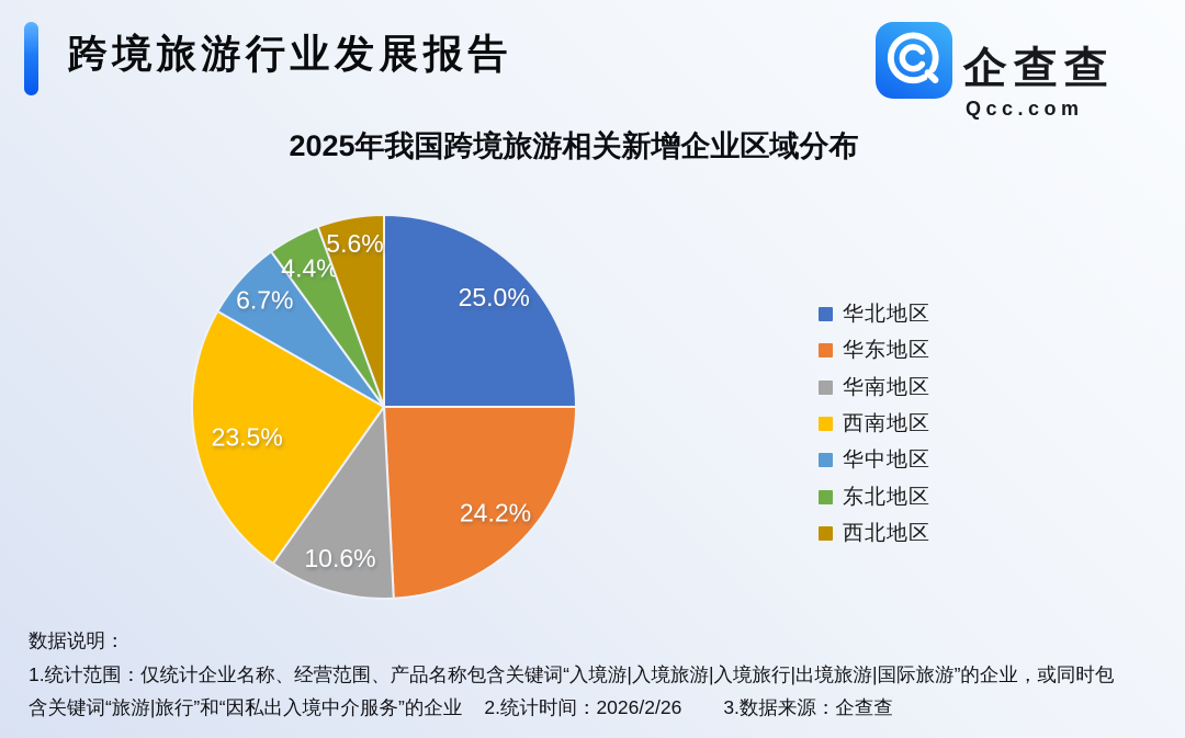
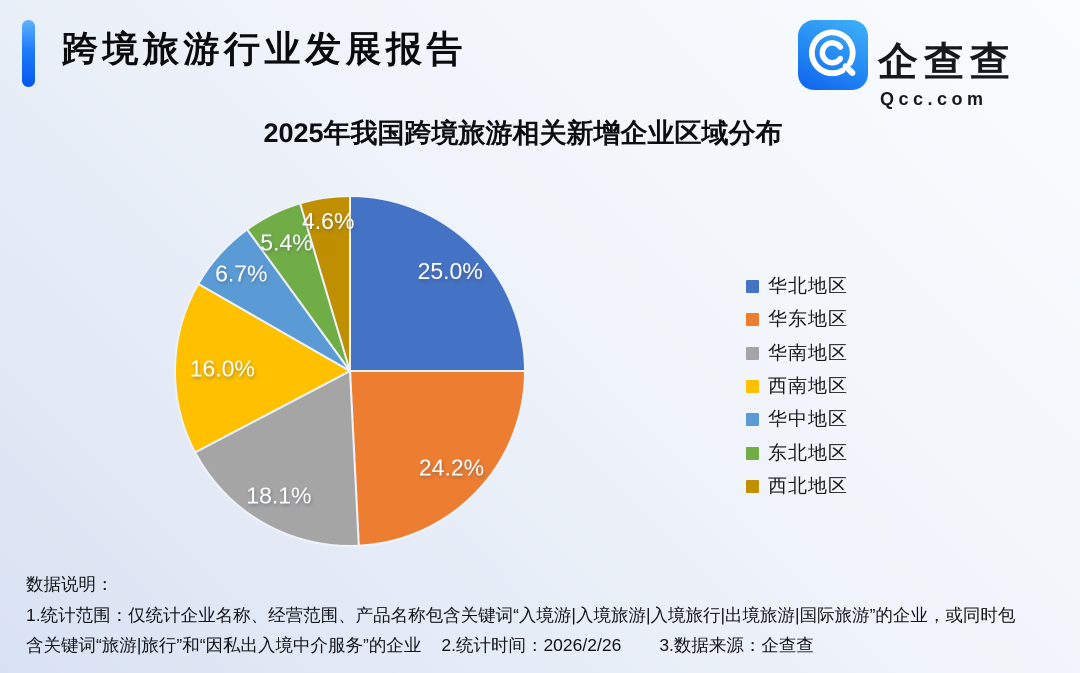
华南地区: 10.6% -> 18.1%
西南地区: 23.5% -> 16.0%
东北地区: 4.4% -> 5.4%
西北地区: 5.6% -> 4.6%
